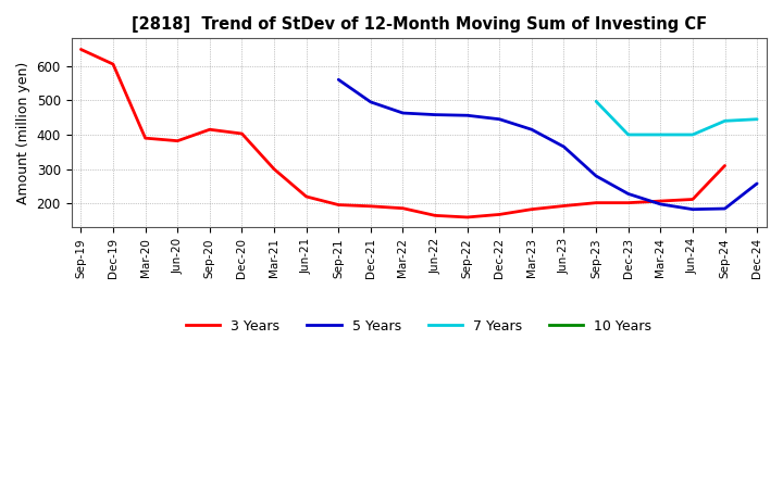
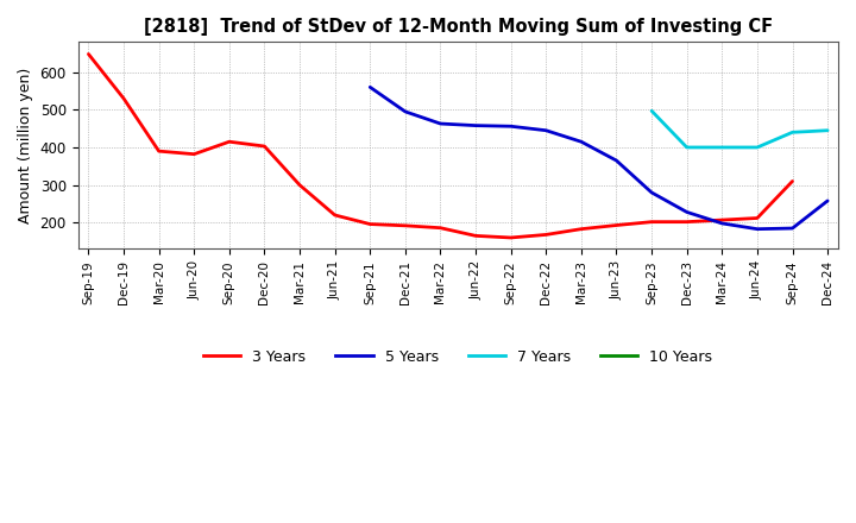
3 Years/Dec-19: 605 -> 530
